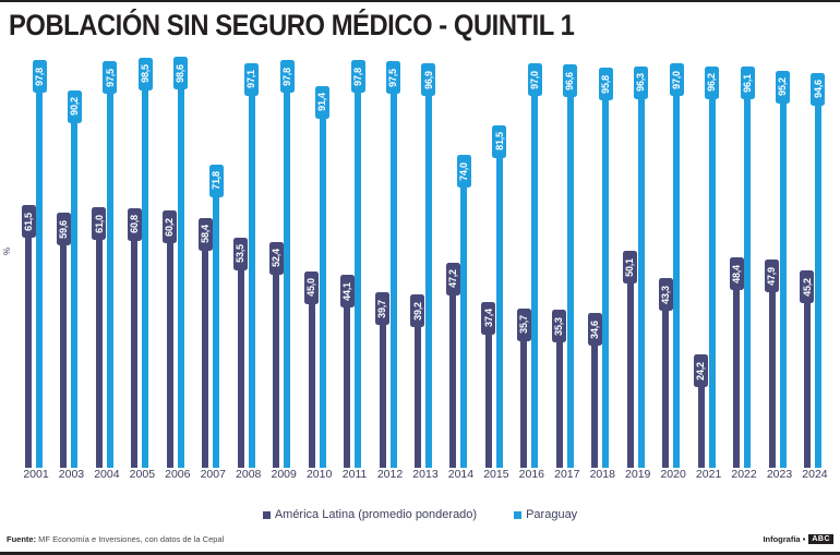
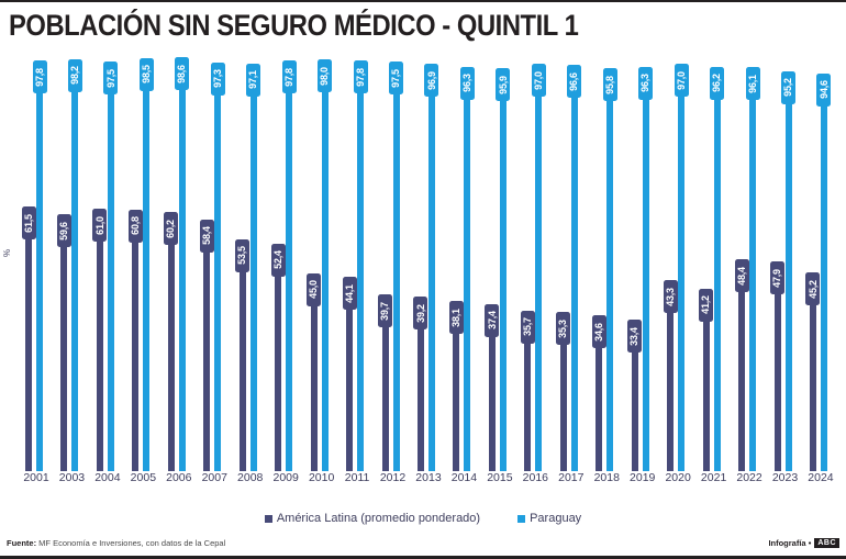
Paraguay/2003: 90,2 -> 98,2
Paraguay/2007: 71,8 -> 97,3
Paraguay/2010: 91,4 -> 98,0
América Latina (promedio ponderado)/2014: 47,2 -> 38,1
Paraguay/2014: 74,0 -> 96,3
Paraguay/2015: 81,5 -> 95,9
América Latina (promedio ponderado)/2019: 50,1 -> 33,4
América Latina (promedio ponderado)/2021: 24,2 -> 41,2
